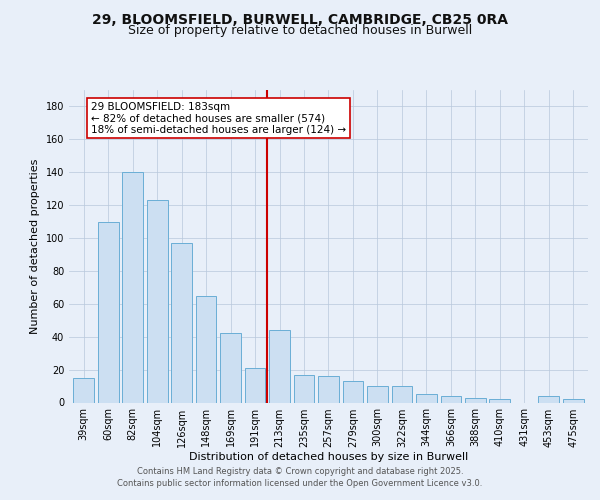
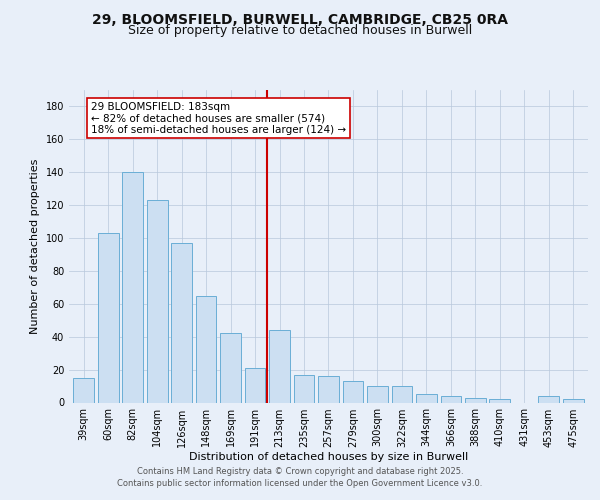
60sqm: 110 -> 103
